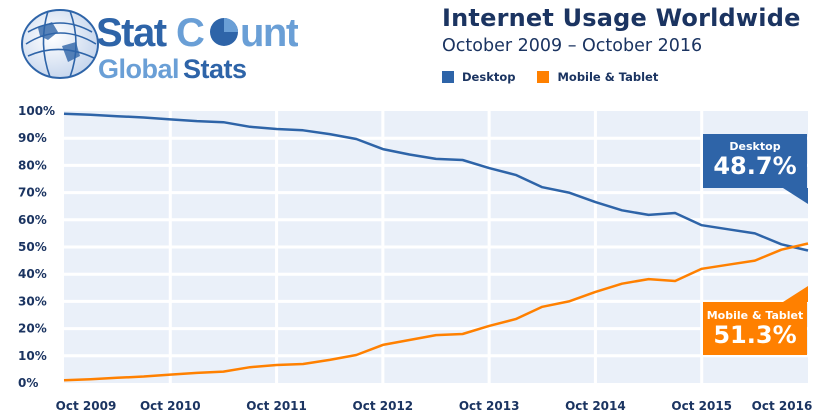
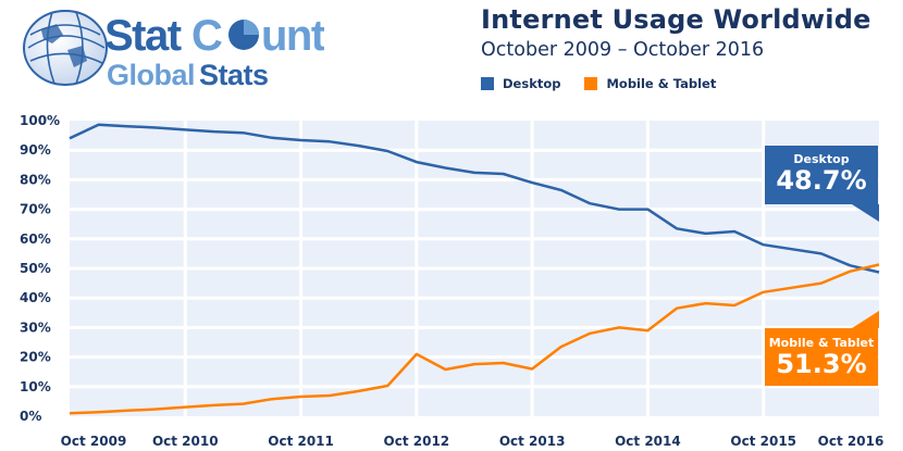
Desktop/Oct 2009: 99% -> 94%
Mobile & Tablet/Oct 2012: 14% -> 21%
Mobile & Tablet/Oct 2013: 21% -> 16%
Desktop/Oct 2014: 66% -> 70%
Mobile & Tablet/Oct 2014: 34% -> 29%
